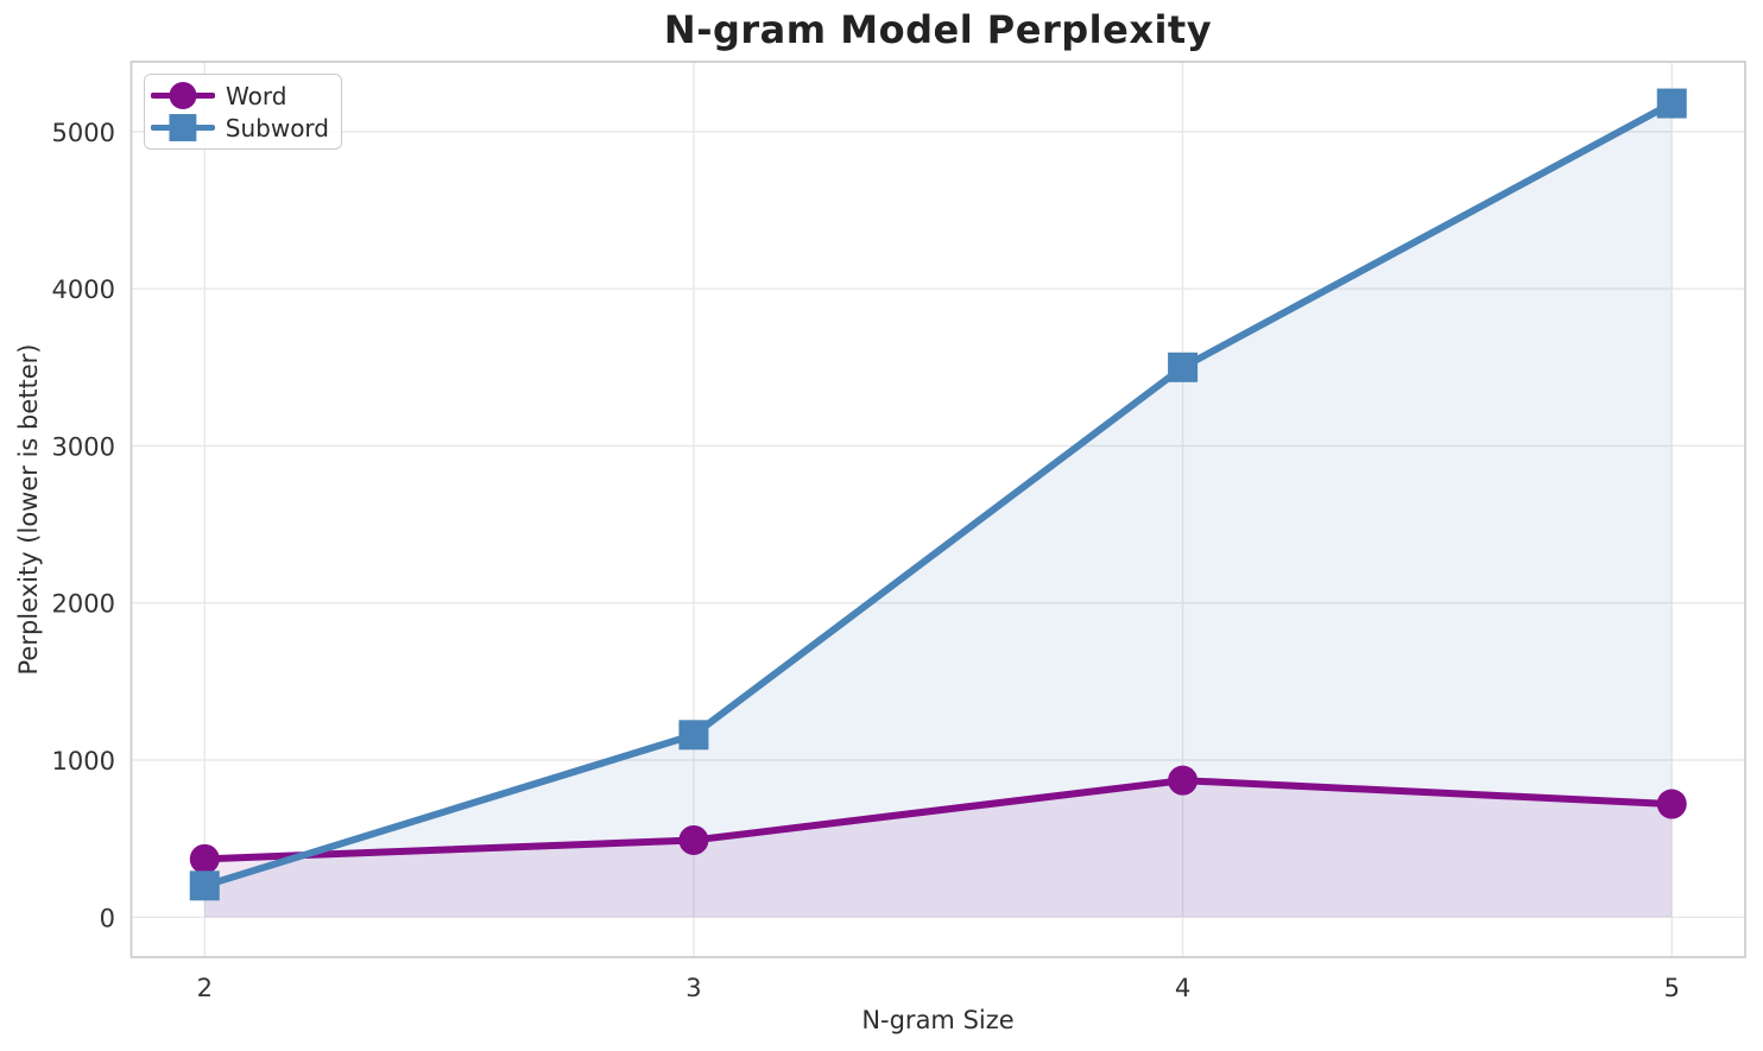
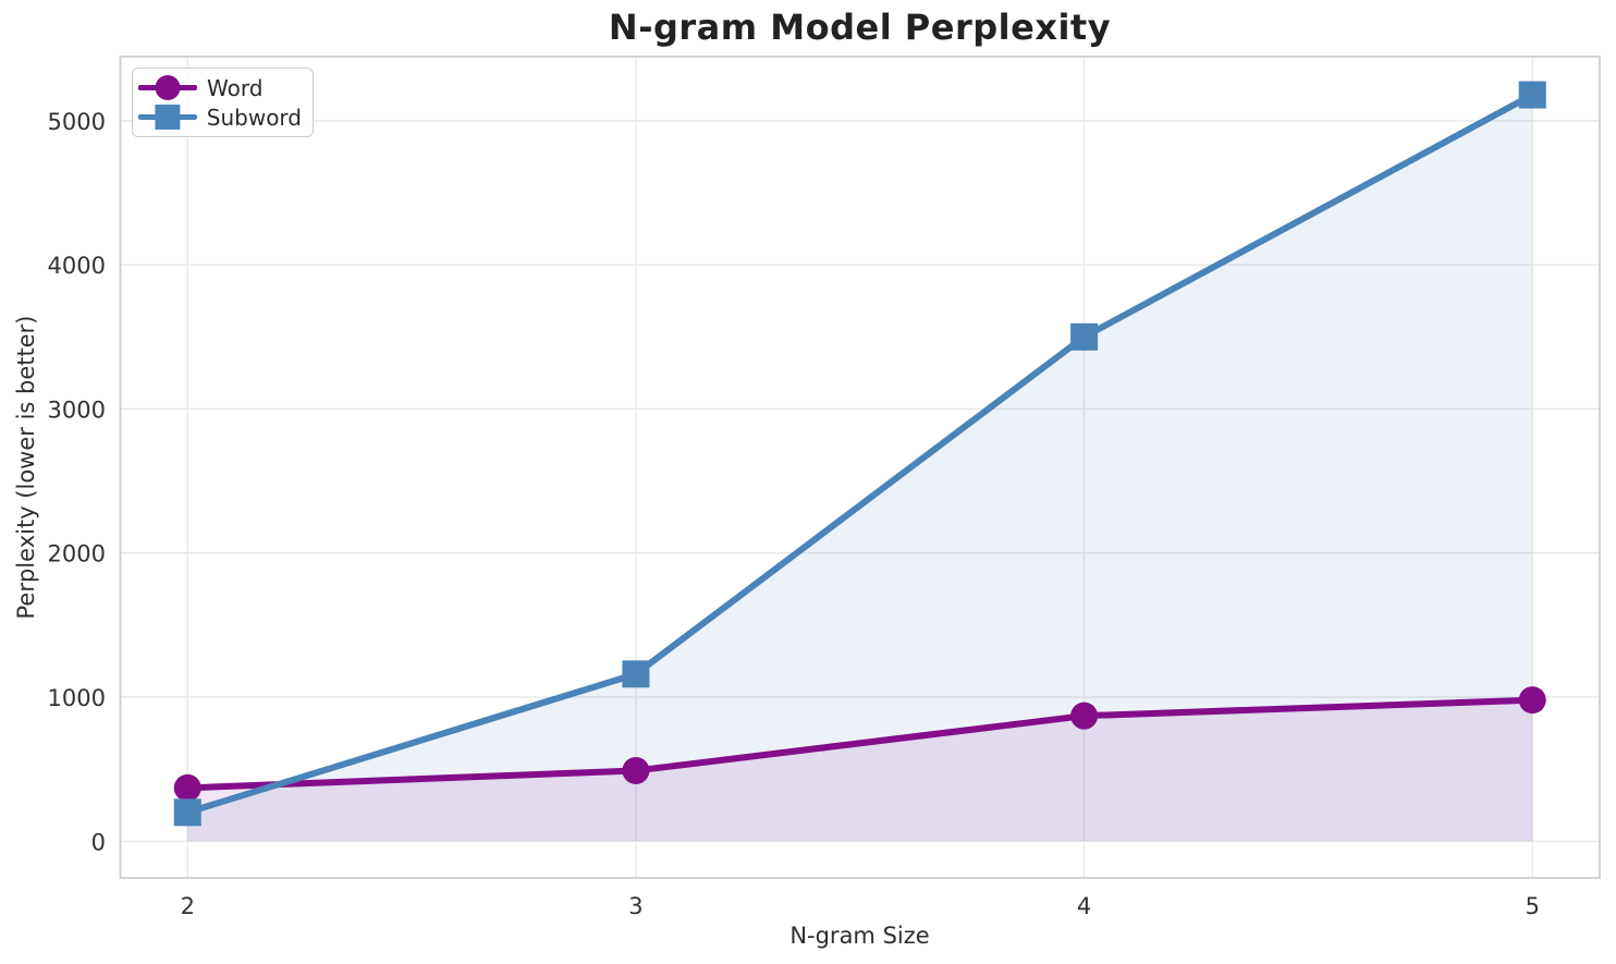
Word/5: 720 -> 980
